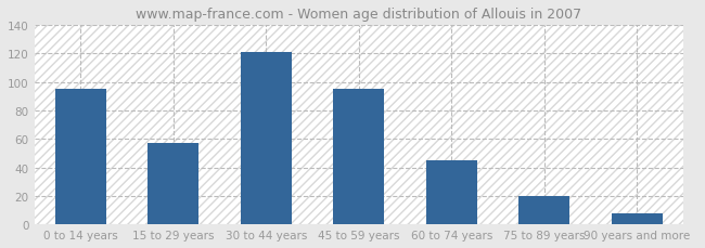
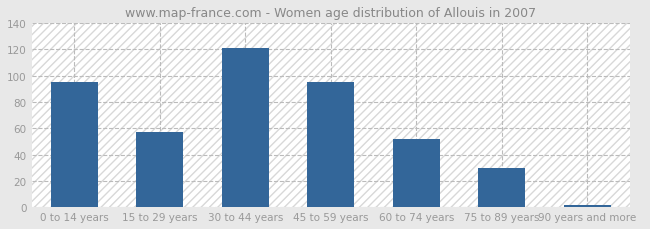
60 to 74 years: 45 -> 52
75 to 89 years: 20 -> 30
90 years and more: 8 -> 2
